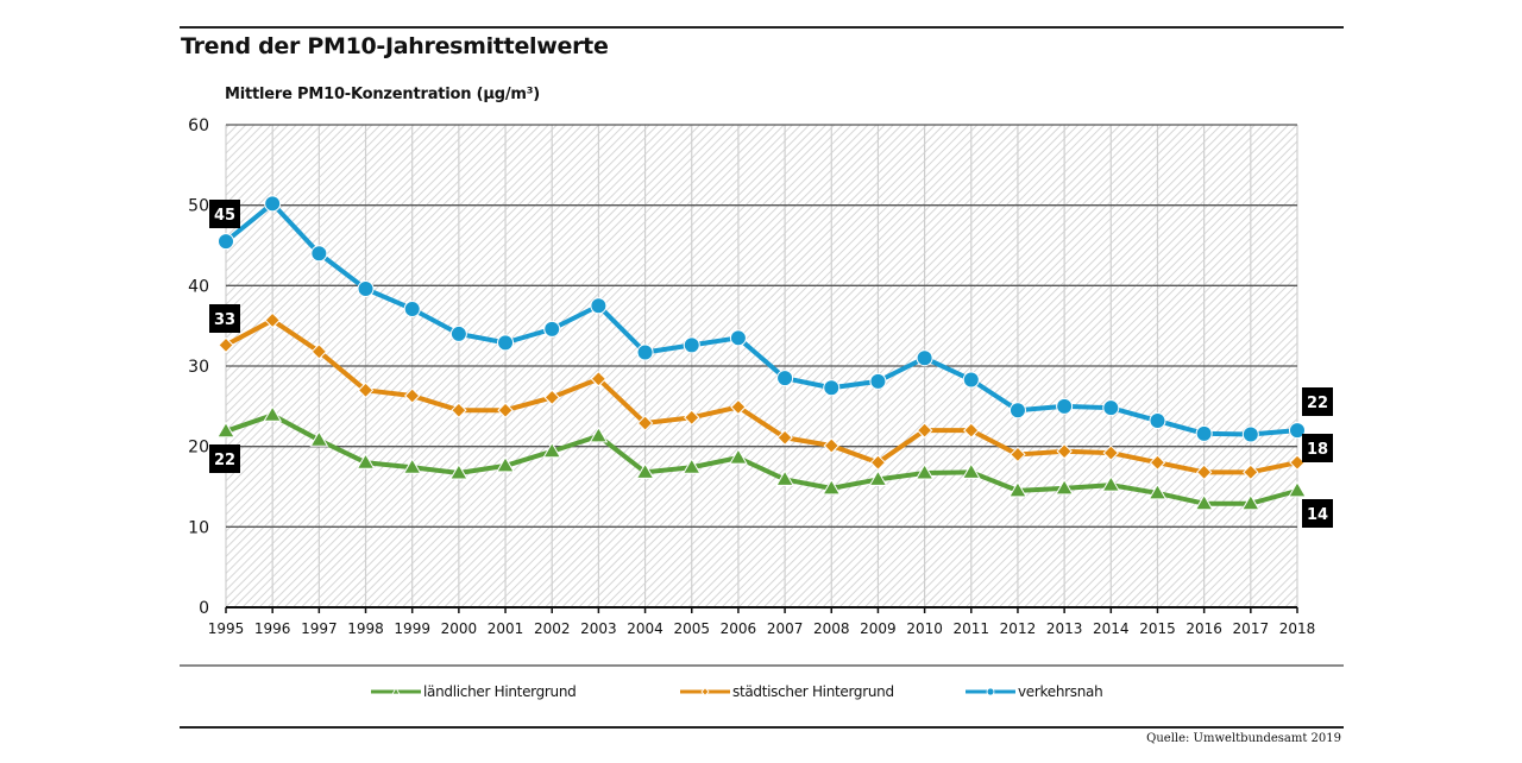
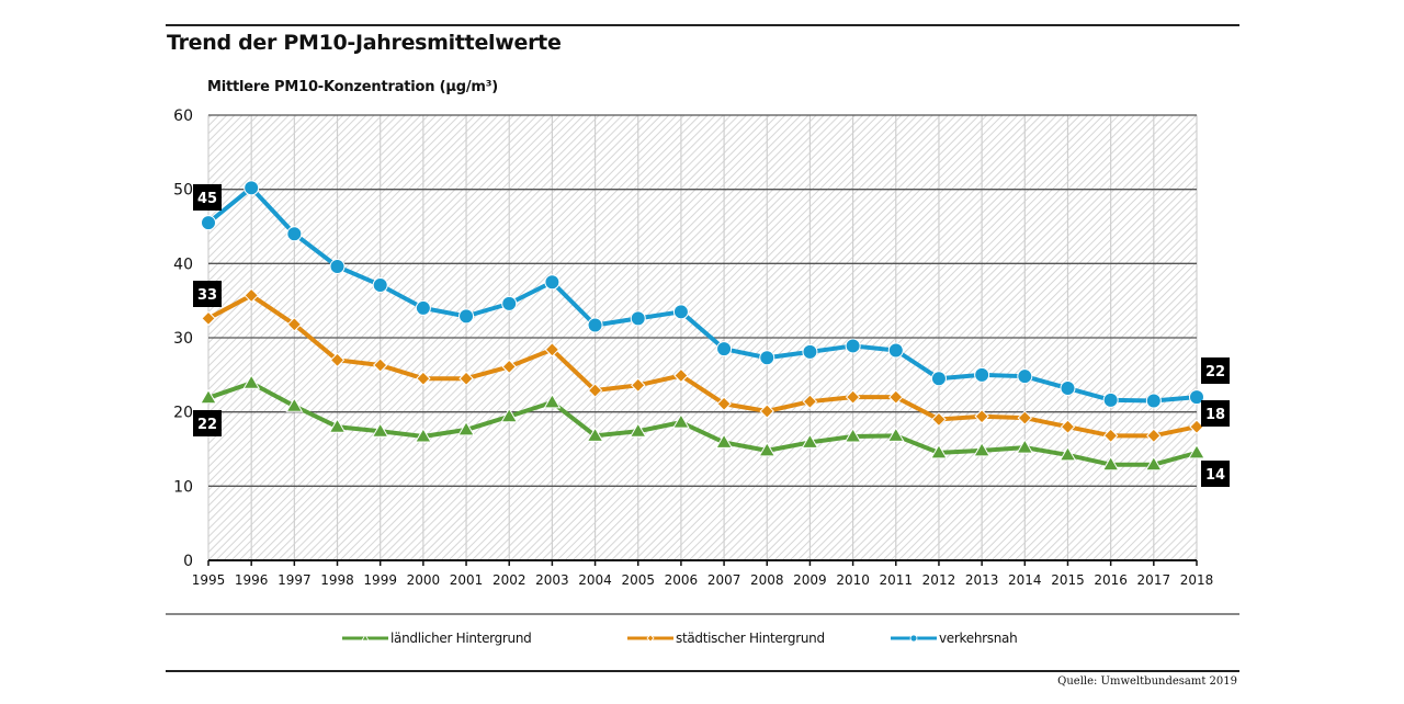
städtischer Hintergrund/2009: 18 -> 21
verkehrsnah/2010: 31 -> 29
